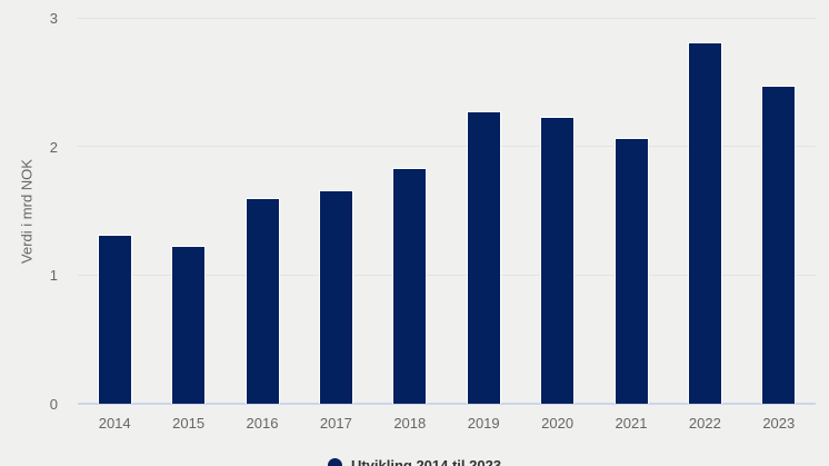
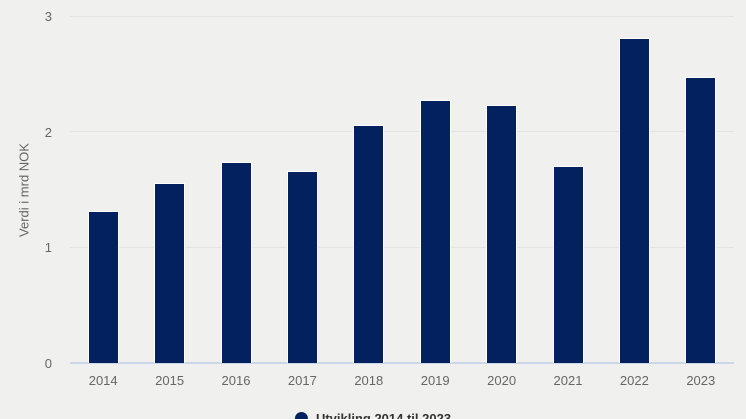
2015: 1.23 -> 1.56
2016: 1.60 -> 1.74
2018: 1.83 -> 2.06
2021: 2.07 -> 1.70
